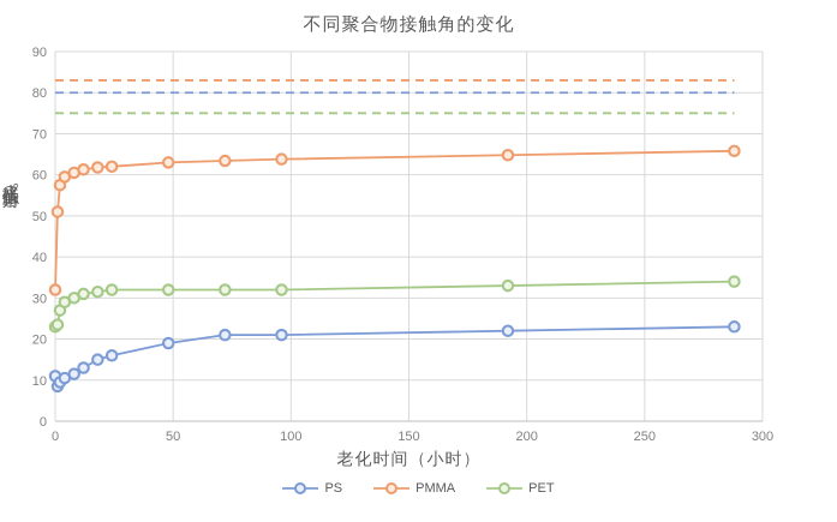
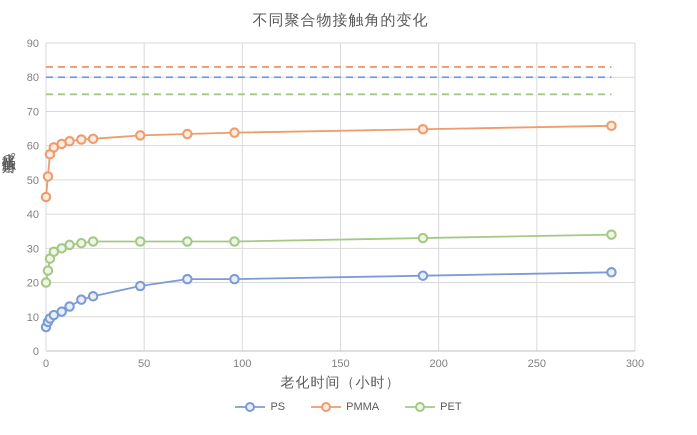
PS/0: 11 -> 7
PMMA/0: 32 -> 45
PET/0: 23 -> 20
